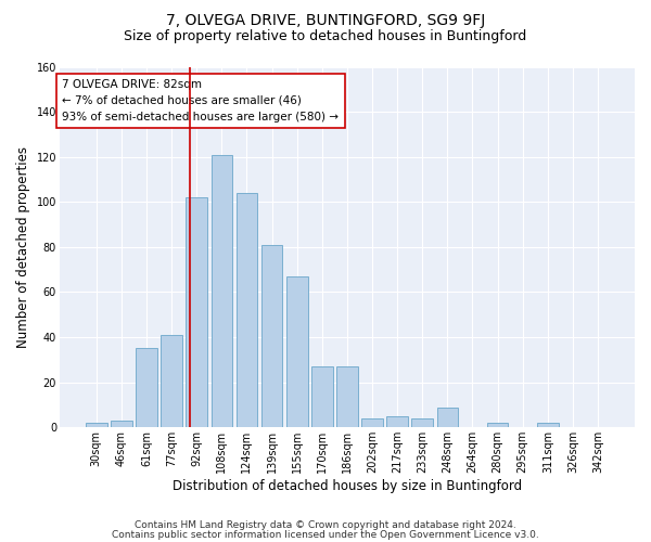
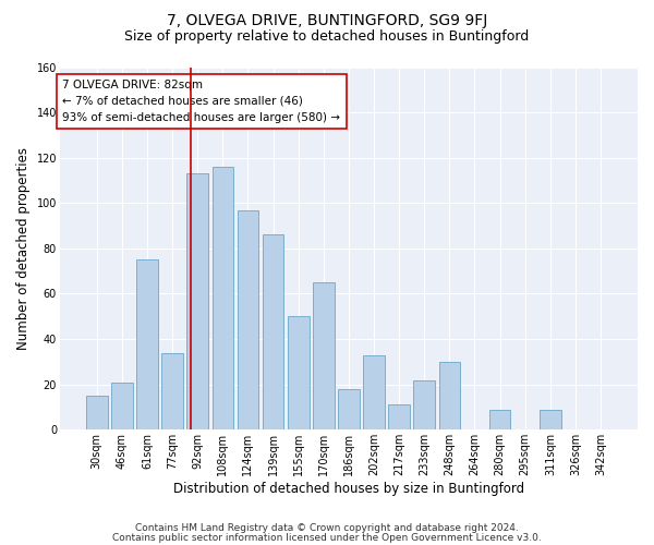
30sqm: 2 -> 15
46sqm: 3 -> 21
61sqm: 35 -> 75
77sqm: 41 -> 34
92sqm: 102 -> 113
108sqm: 121 -> 116
124sqm: 104 -> 97
139sqm: 81 -> 86
155sqm: 67 -> 50
170sqm: 27 -> 65
186sqm: 27 -> 18
202sqm: 4 -> 33
217sqm: 5 -> 11
233sqm: 4 -> 22
248sqm: 9 -> 30
280sqm: 2 -> 9
311sqm: 2 -> 9
